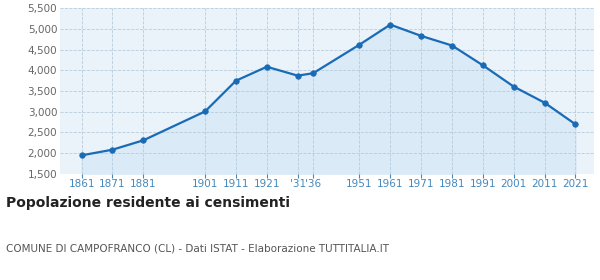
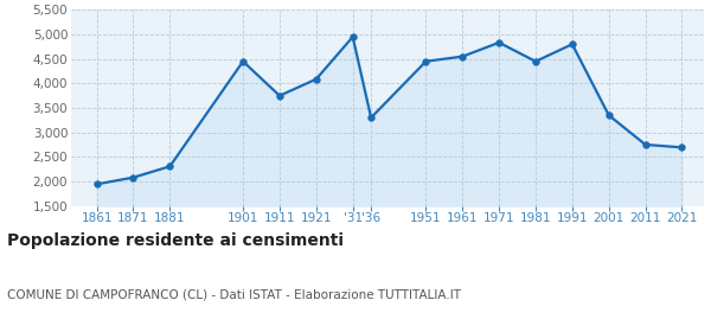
1901: 3,000 -> 4,450
'31: 3,870 -> 4,950
'36: 3,930 -> 3,300
1951: 4,620 -> 4,450
1961: 5,110 -> 4,550
1981: 4,600 -> 4,450
1991: 4,120 -> 4,800
2001: 3,610 -> 3,350
2011: 3,220 -> 2,750
